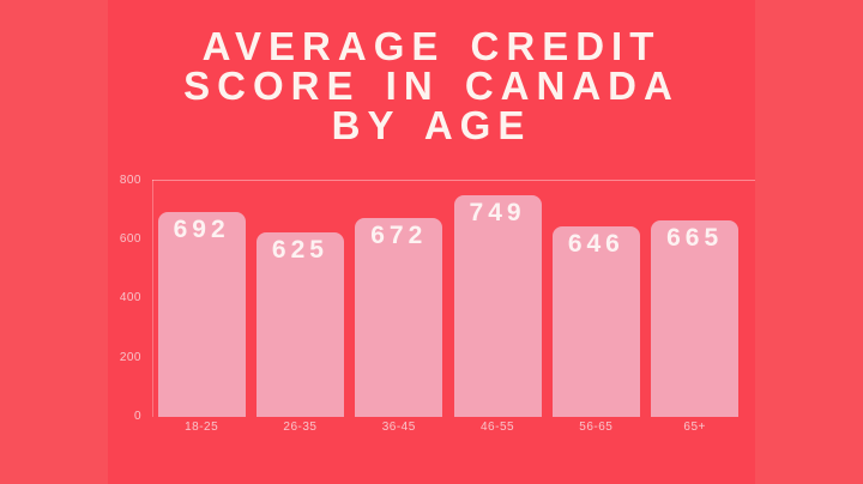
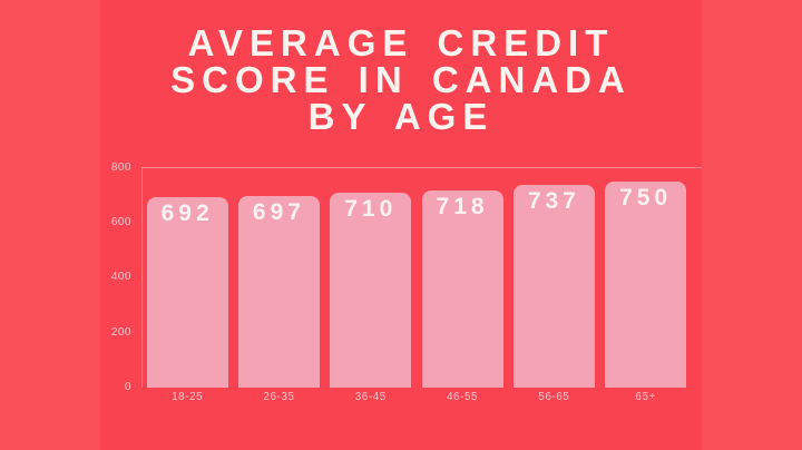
26-35: 625 -> 697
36-45: 672 -> 710
46-55: 749 -> 718
56-65: 646 -> 737
65+: 665 -> 750
